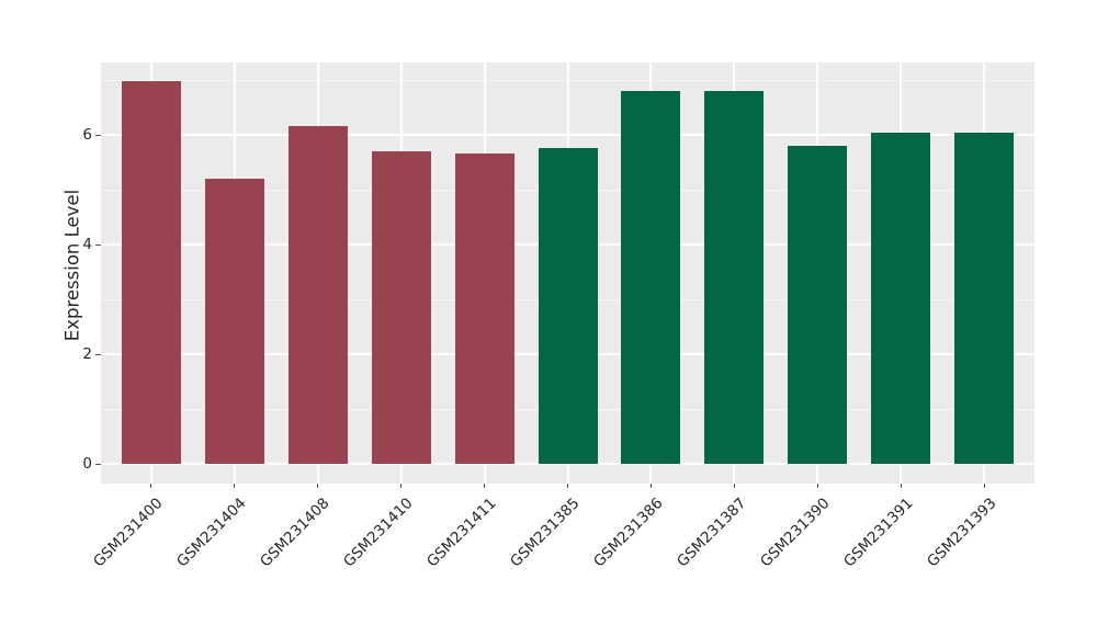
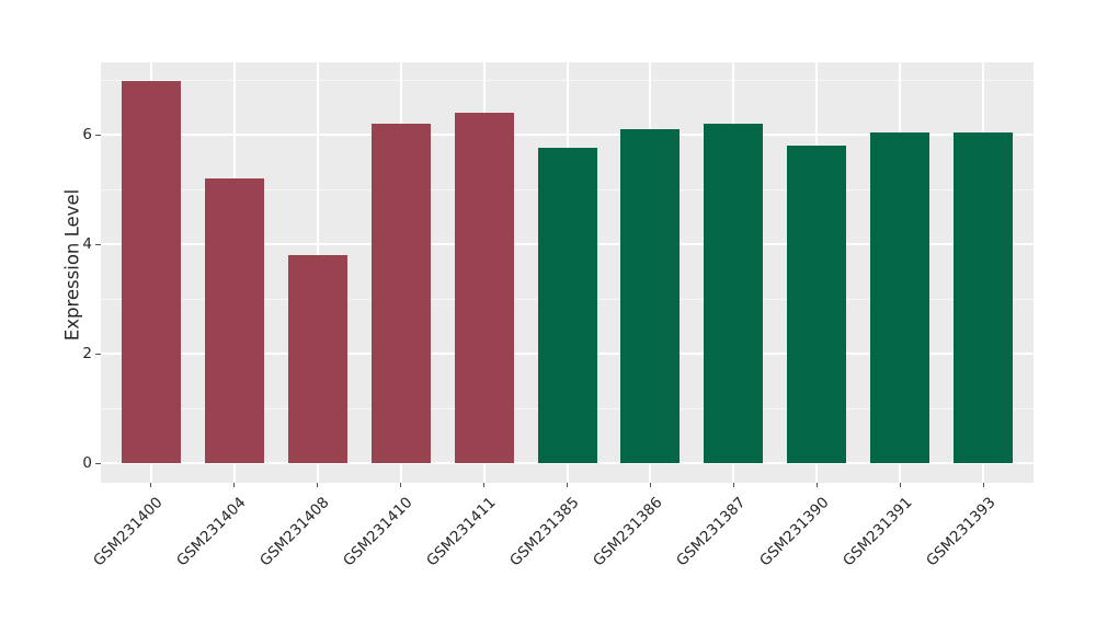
GSM231408: 6.2 -> 3.8
GSM231410: 5.7 -> 6.2
GSM231411: 5.7 -> 6.4
GSM231386: 6.8 -> 6.1
GSM231387: 6.8 -> 6.2
